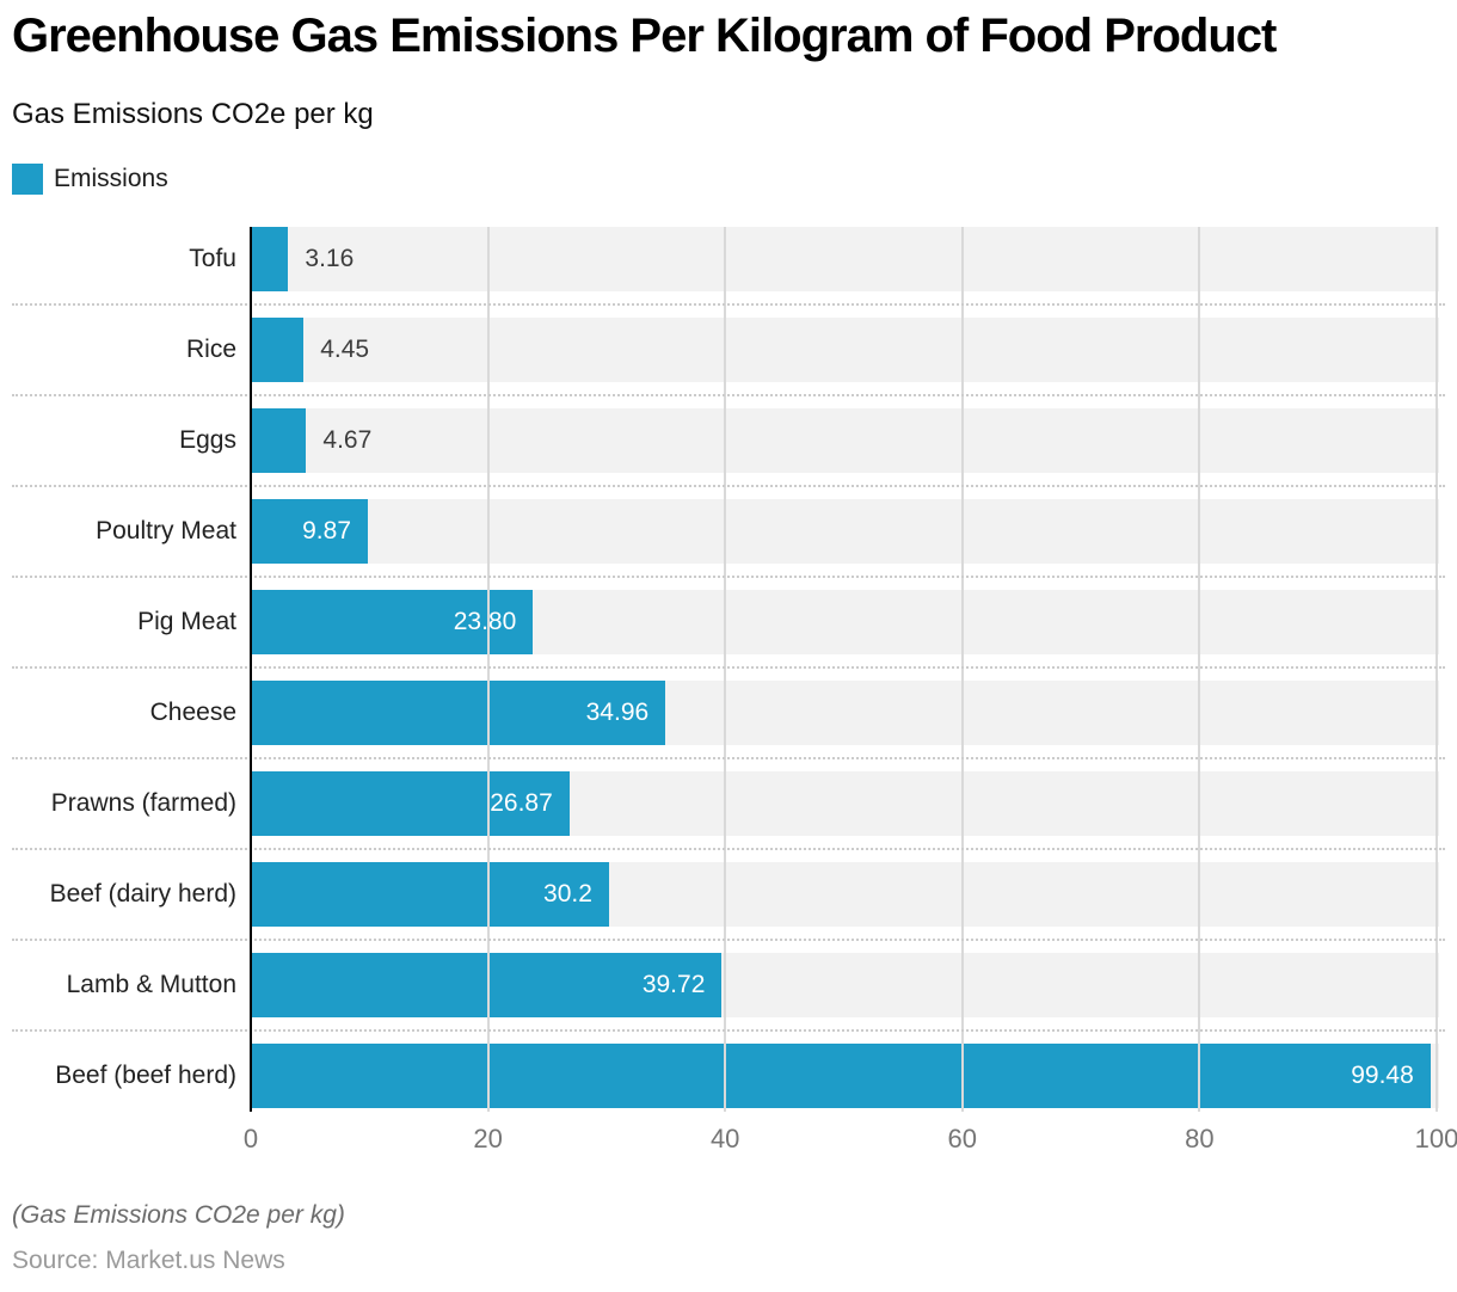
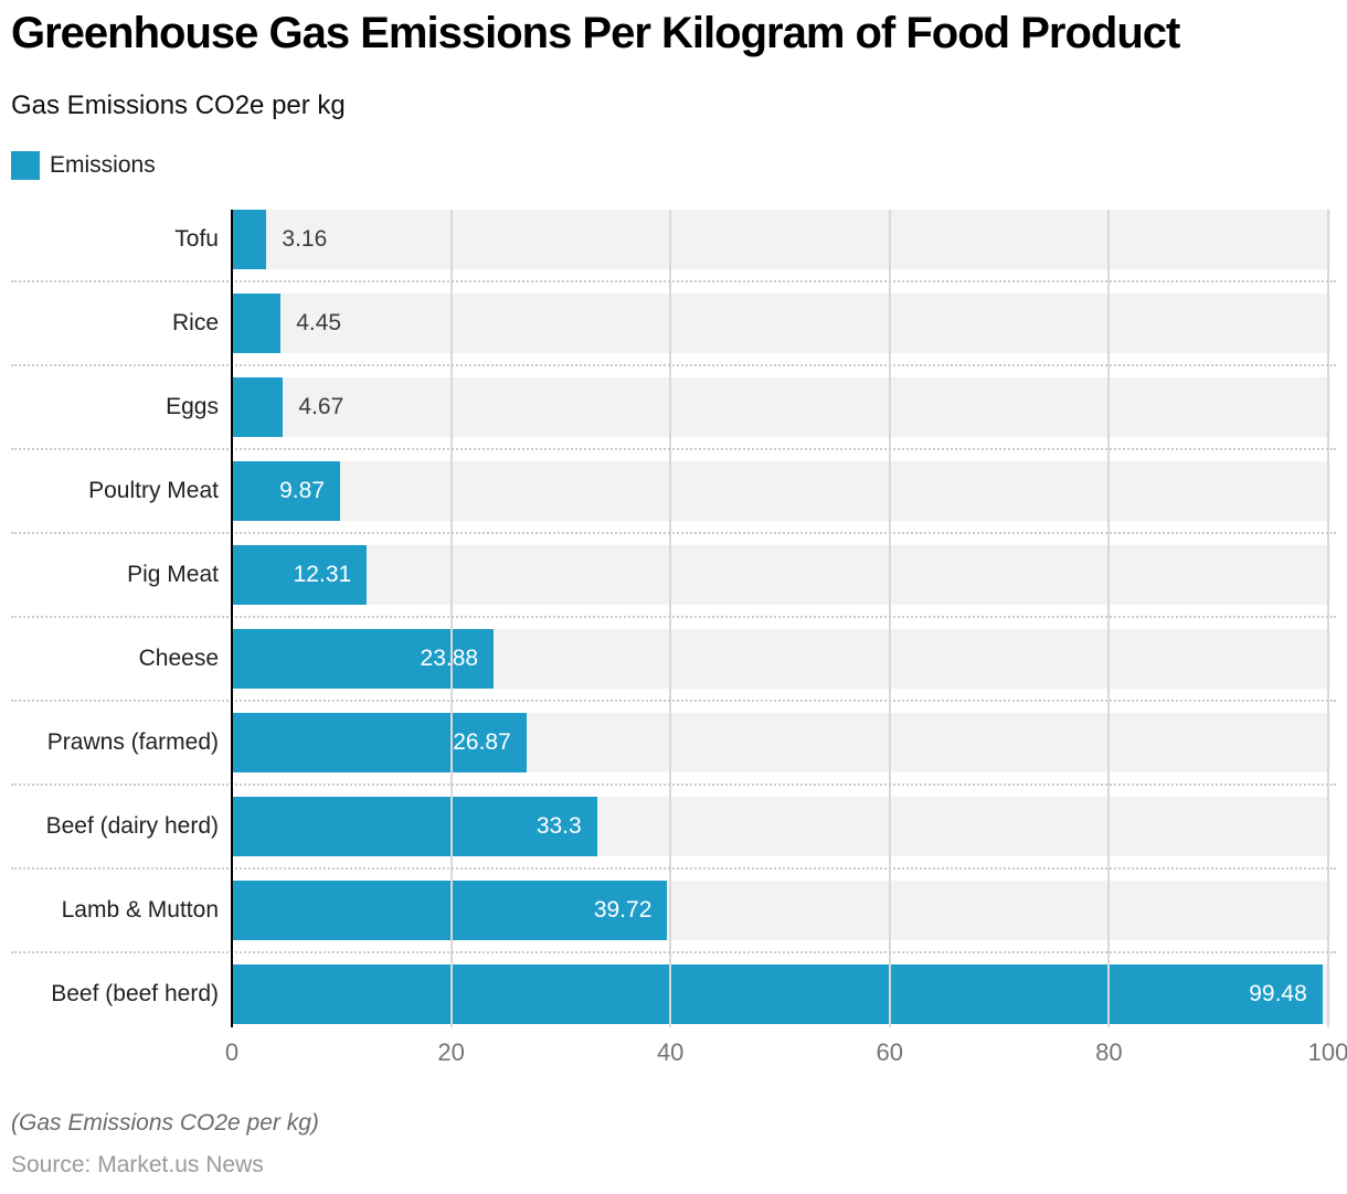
Pig Meat: 23.80 -> 12.31
Cheese: 34.96 -> 23.88
Beef (dairy herd): 30.2 -> 33.3
